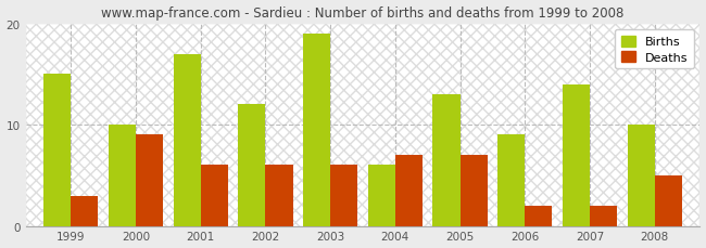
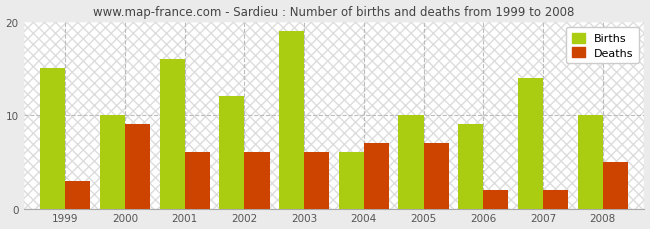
Births/2001: 17 -> 16
Births/2005: 13 -> 10
